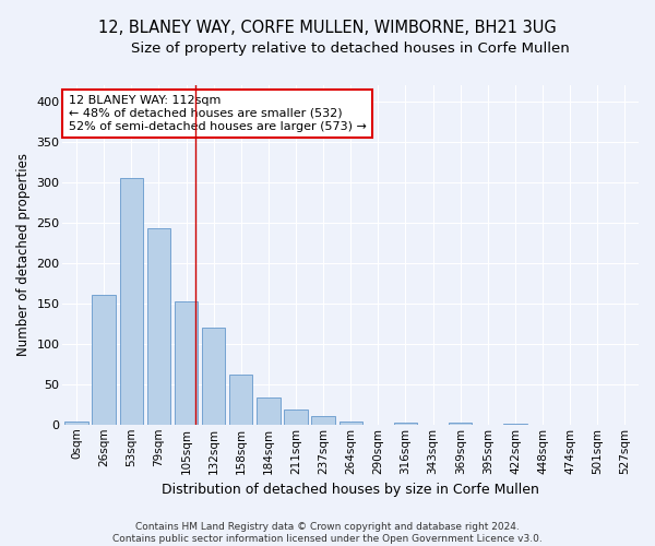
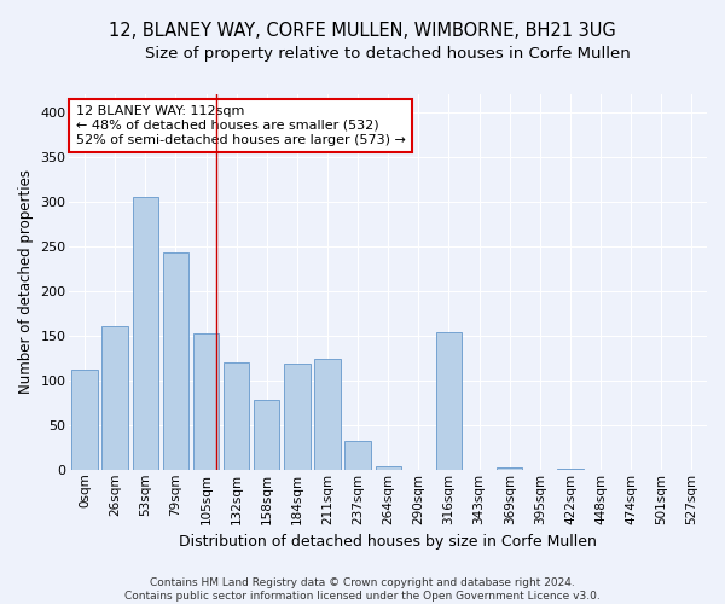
0sqm: 4 -> 112
158sqm: 62 -> 78
184sqm: 33 -> 118
211sqm: 18 -> 124
237sqm: 10 -> 32
316sqm: 3 -> 154
